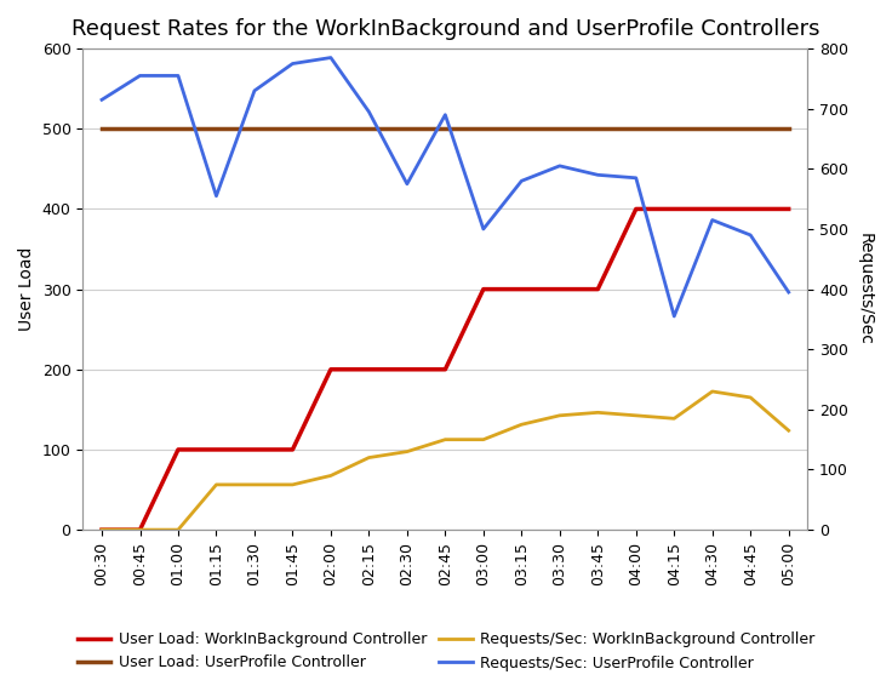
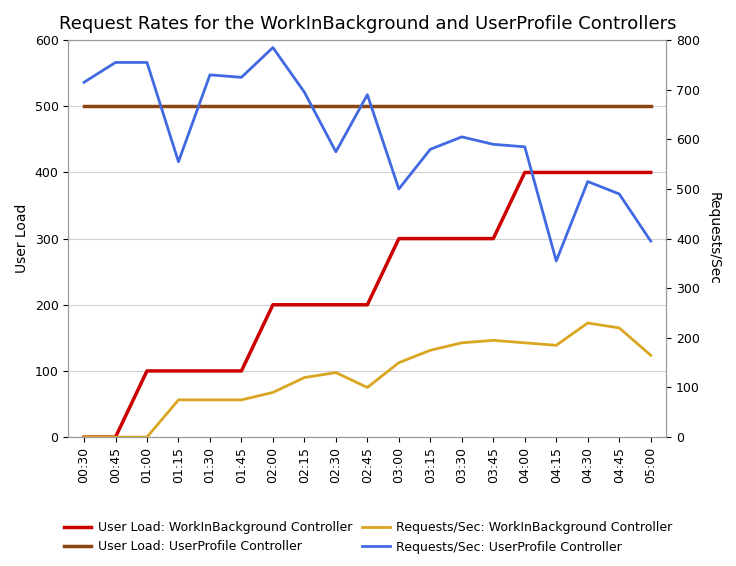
Requests/Sec: UserProfile Controller/01:45: 775 -> 725
Requests/Sec: WorkInBackground Controller/02:45: 150 -> 100
